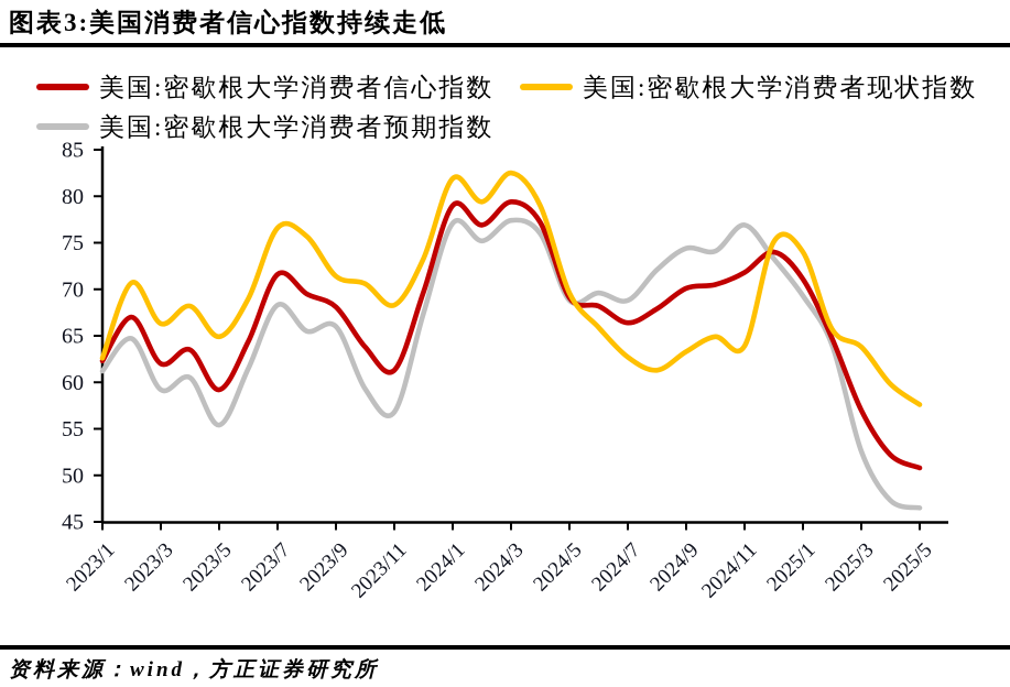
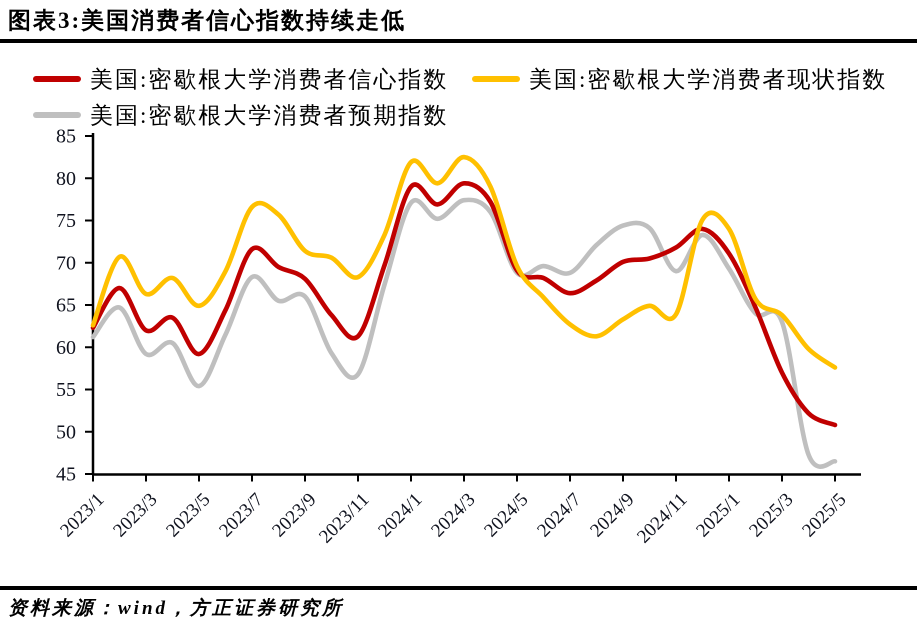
美国:密歇根大学消费者预期指数/2024/11: 77 -> 69
美国:密歇根大学消费者预期指数/2025/3: 53 -> 63
